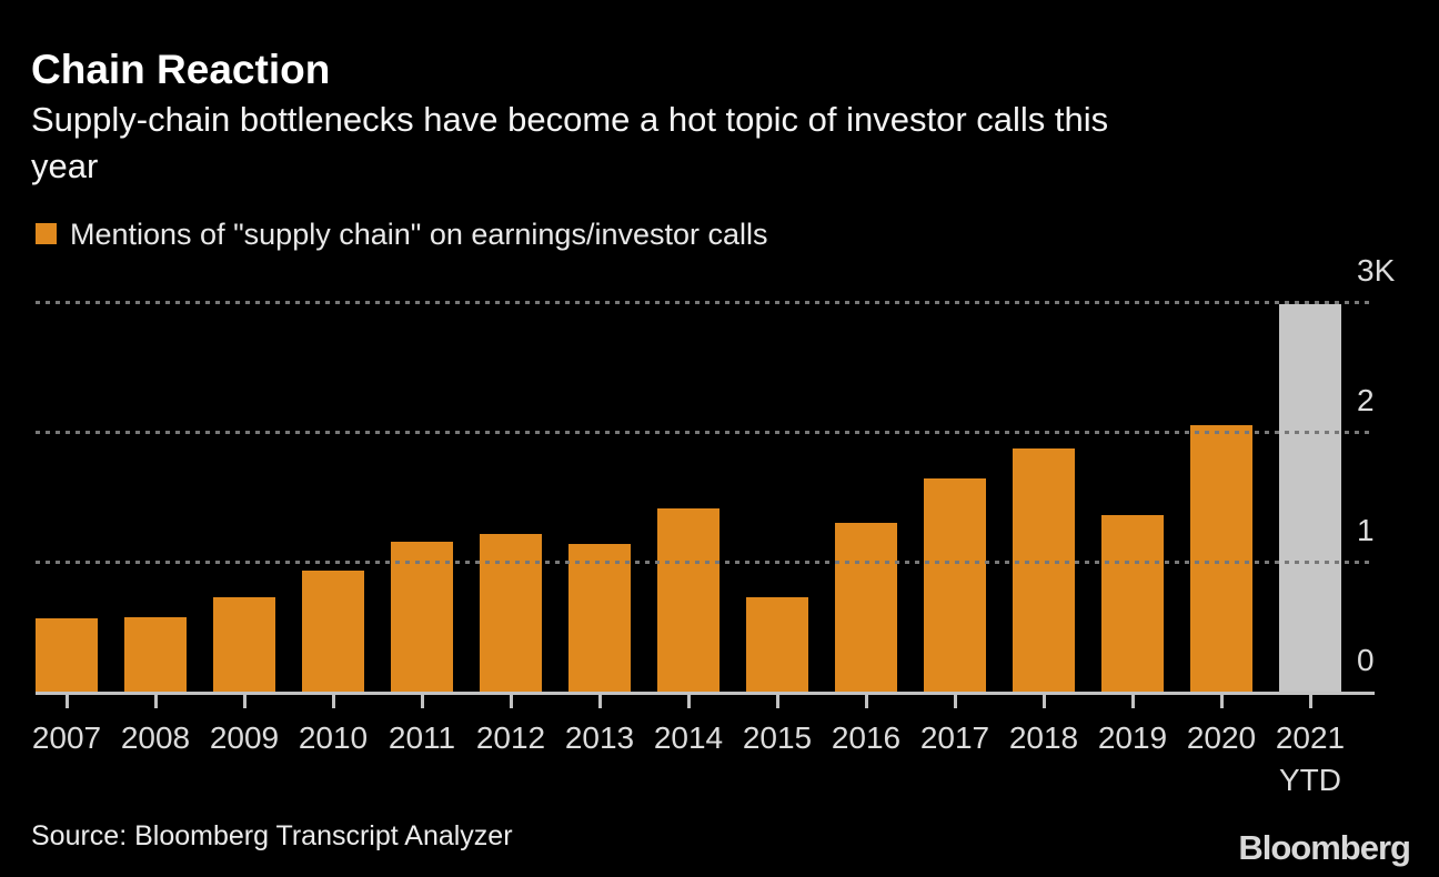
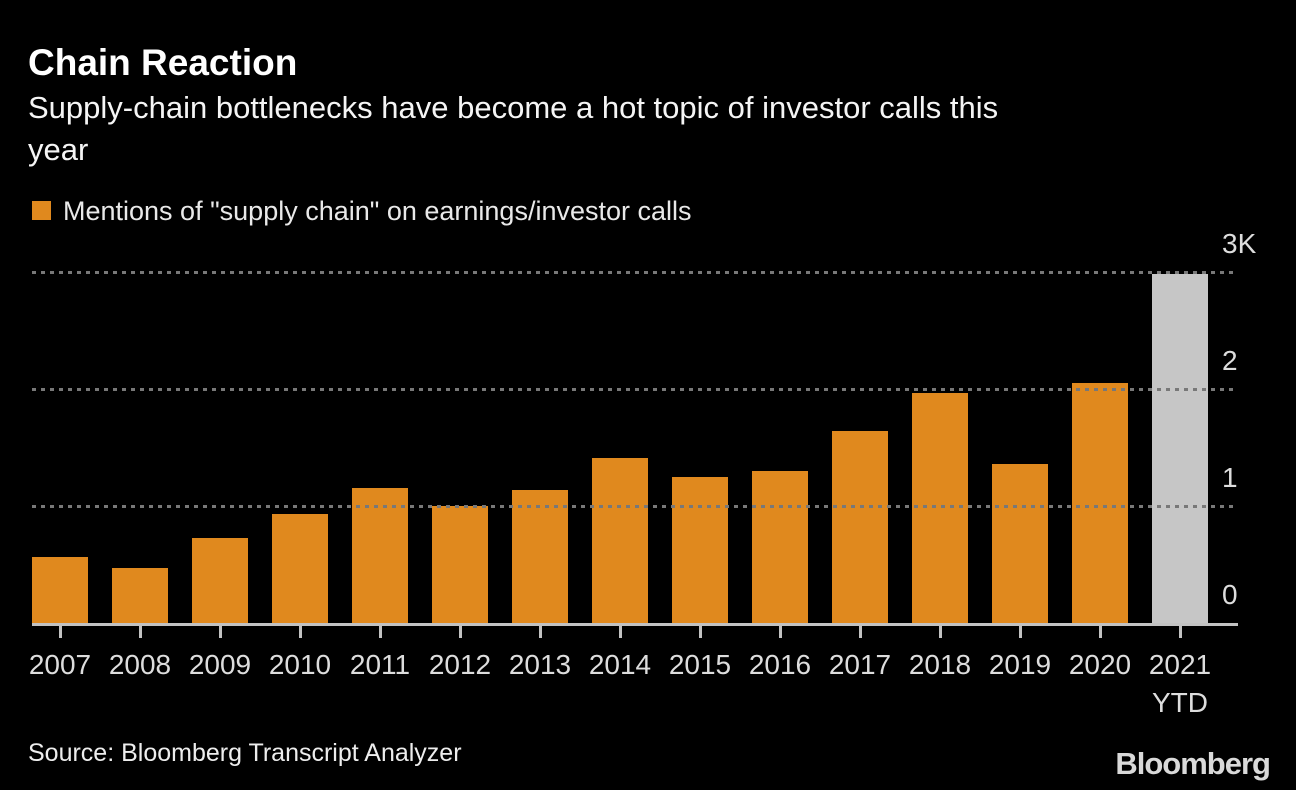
2008: 0.57K -> 0.47K
2012: 1.21K -> 1.00K
2015: 0.73K -> 1.25K
2018: 1.87K -> 1.97K
